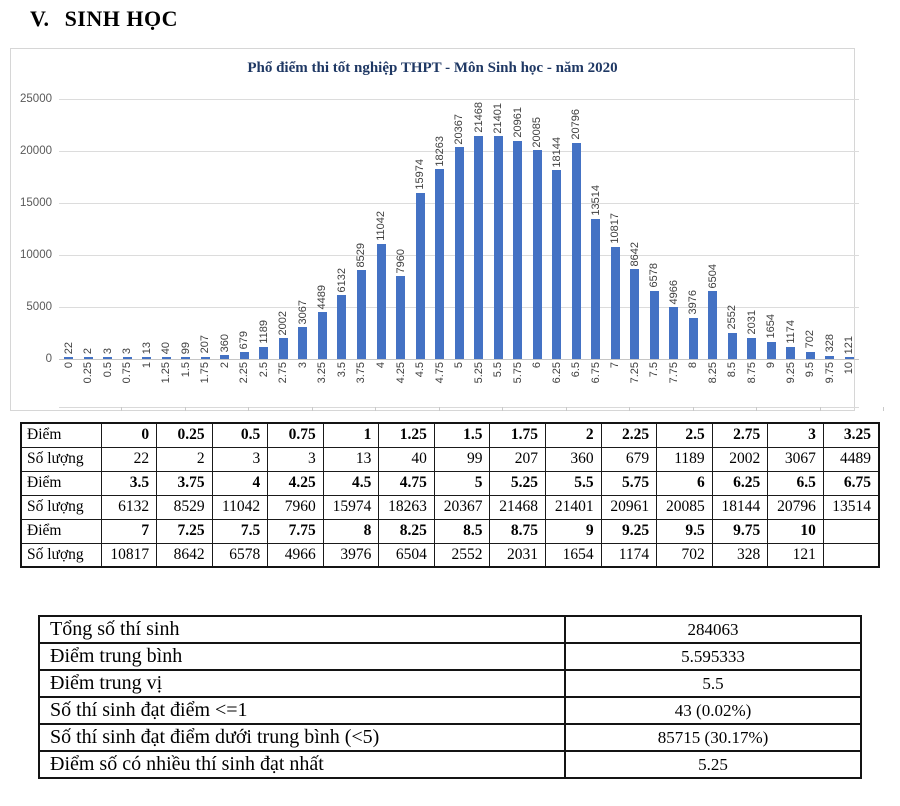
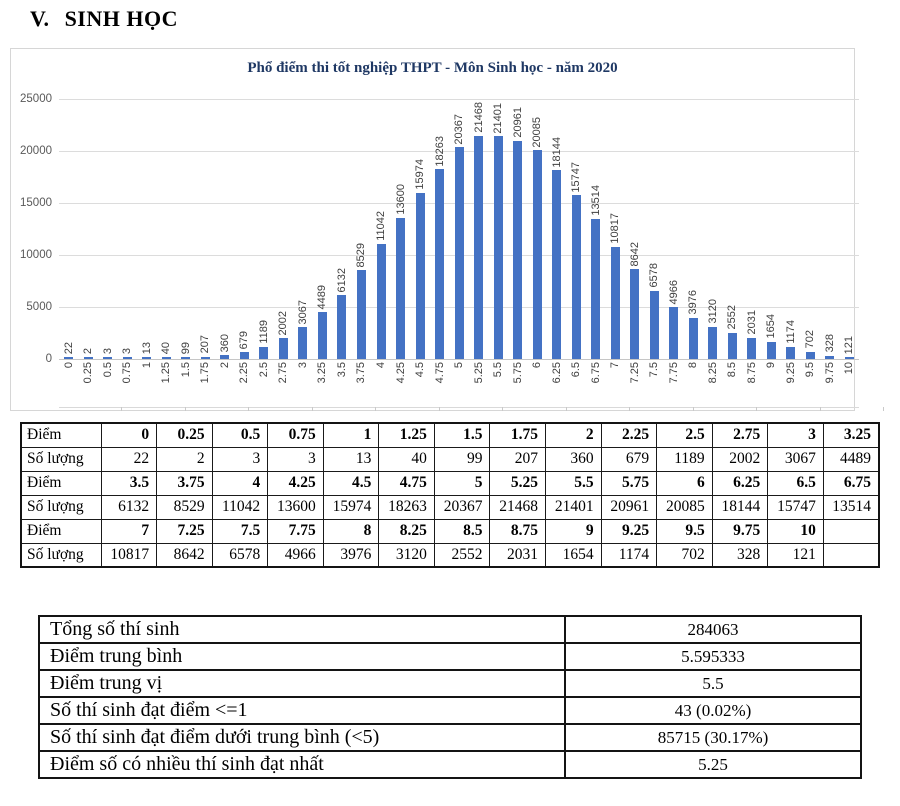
4.25: 7960 -> 13600
6.5: 20796 -> 15747
8.25: 6504 -> 3120
